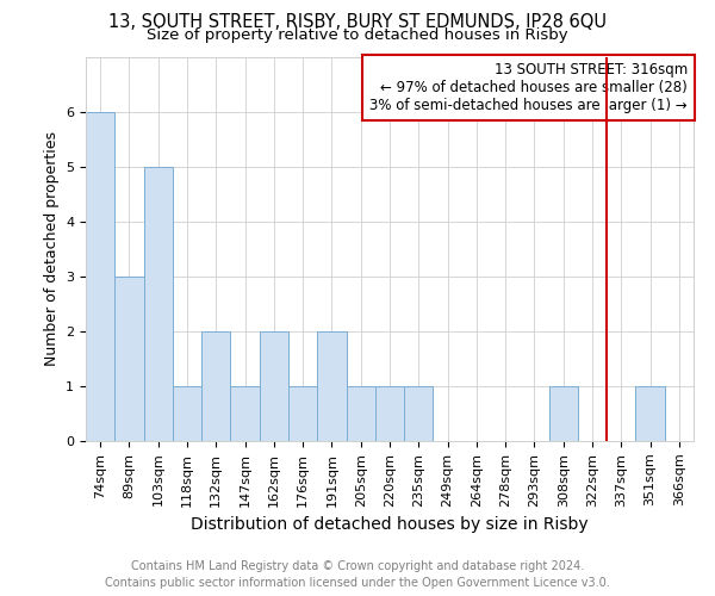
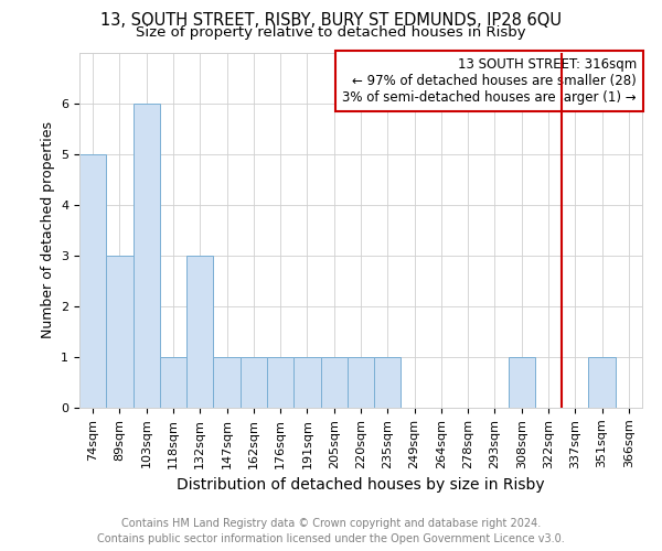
74sqm: 6 -> 5
103sqm: 5 -> 6
132sqm: 2 -> 3
162sqm: 2 -> 1
191sqm: 2 -> 1
